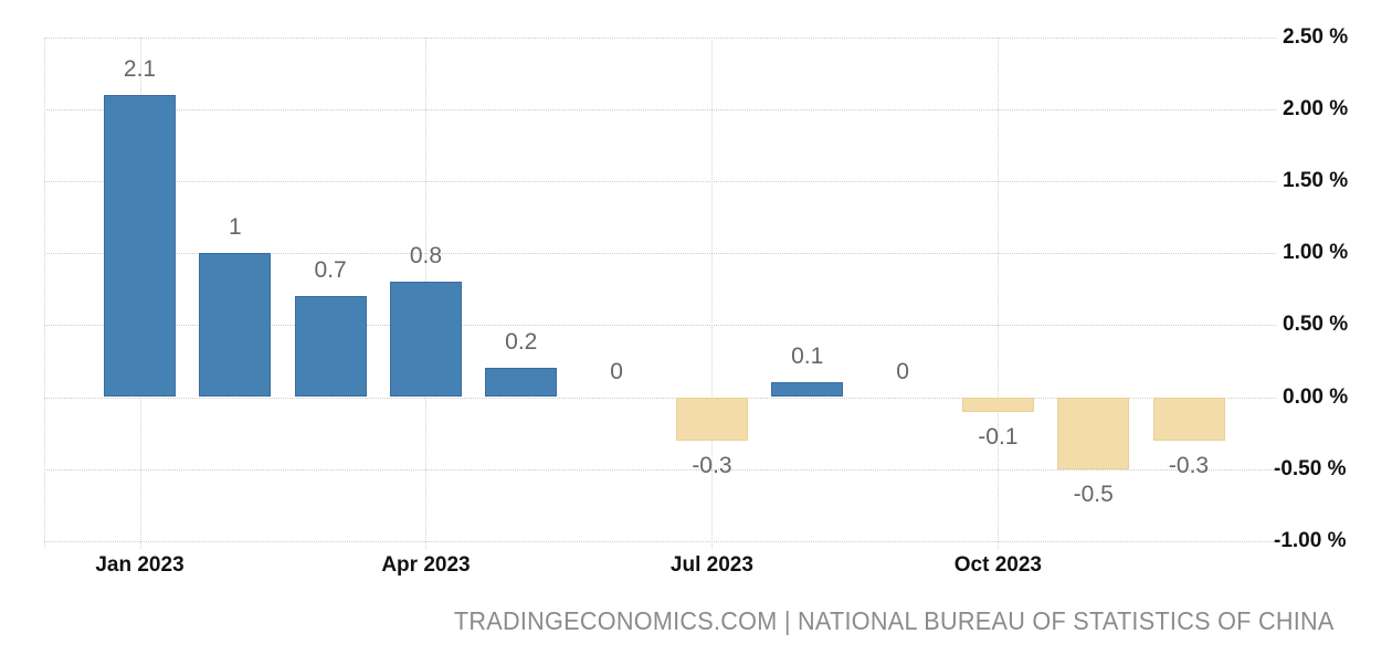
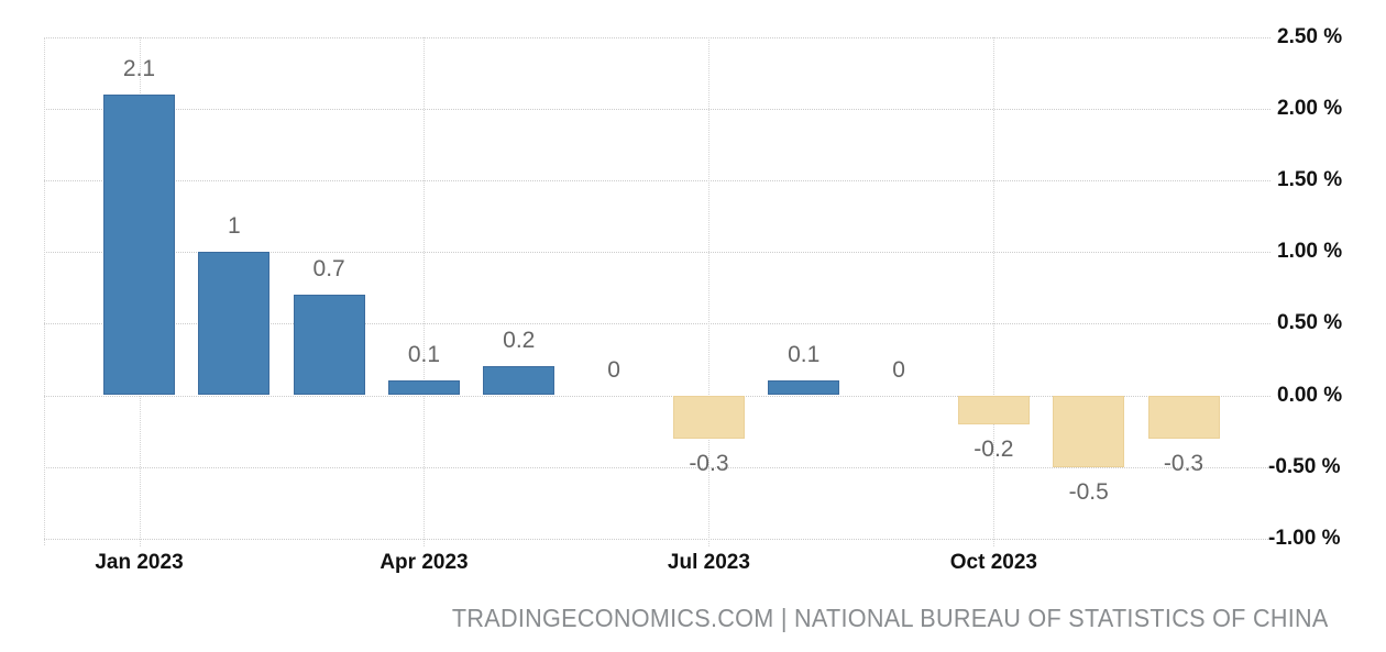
Apr 2023: 0.8 -> 0.1
Oct 2023: -0.1 -> -0.2
